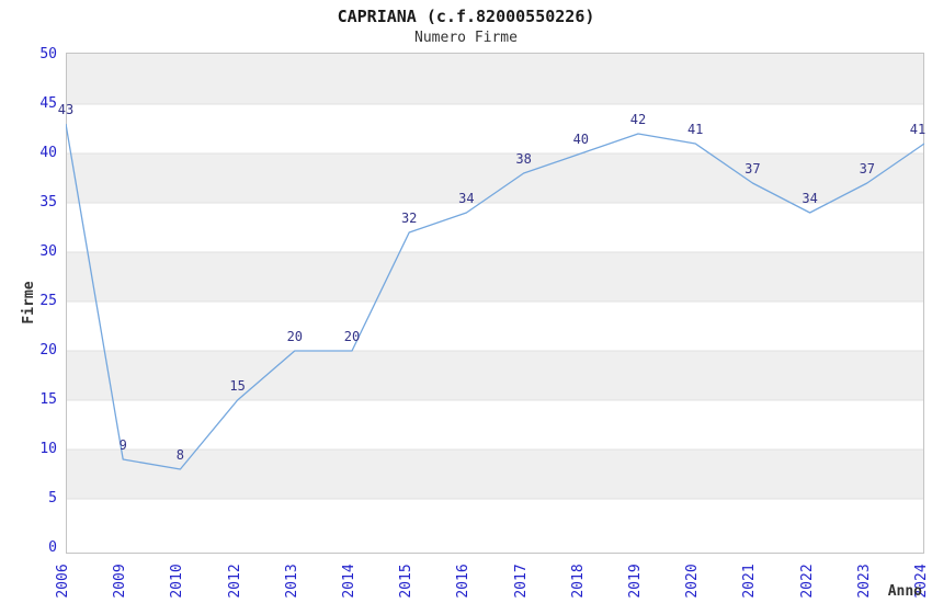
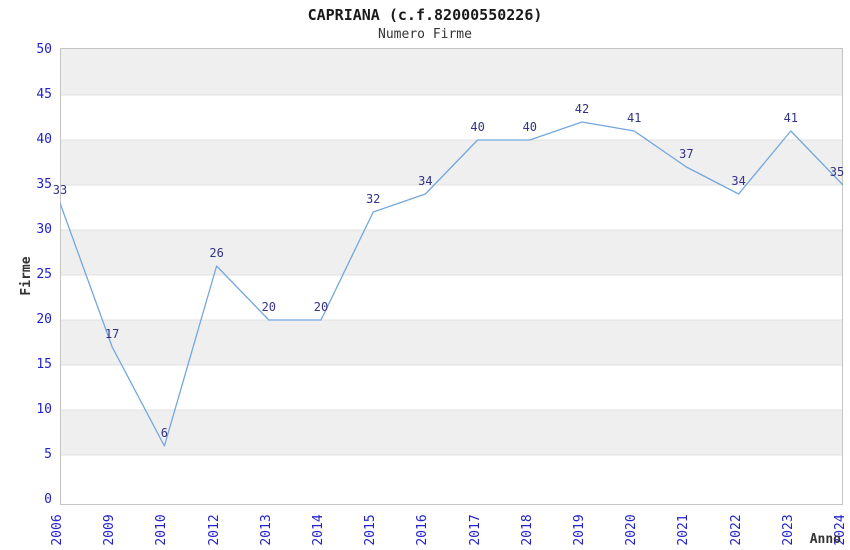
2006: 43 -> 33
2009: 9 -> 17
2010: 8 -> 6
2012: 15 -> 26
2017: 38 -> 40
2023: 37 -> 41
2024: 41 -> 35
